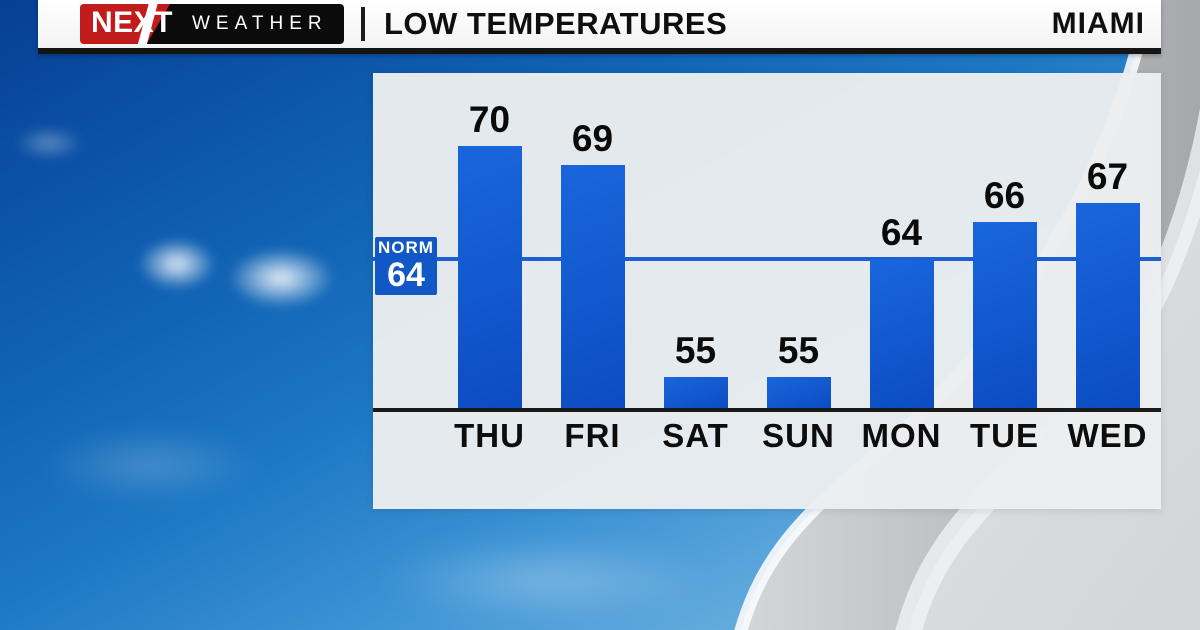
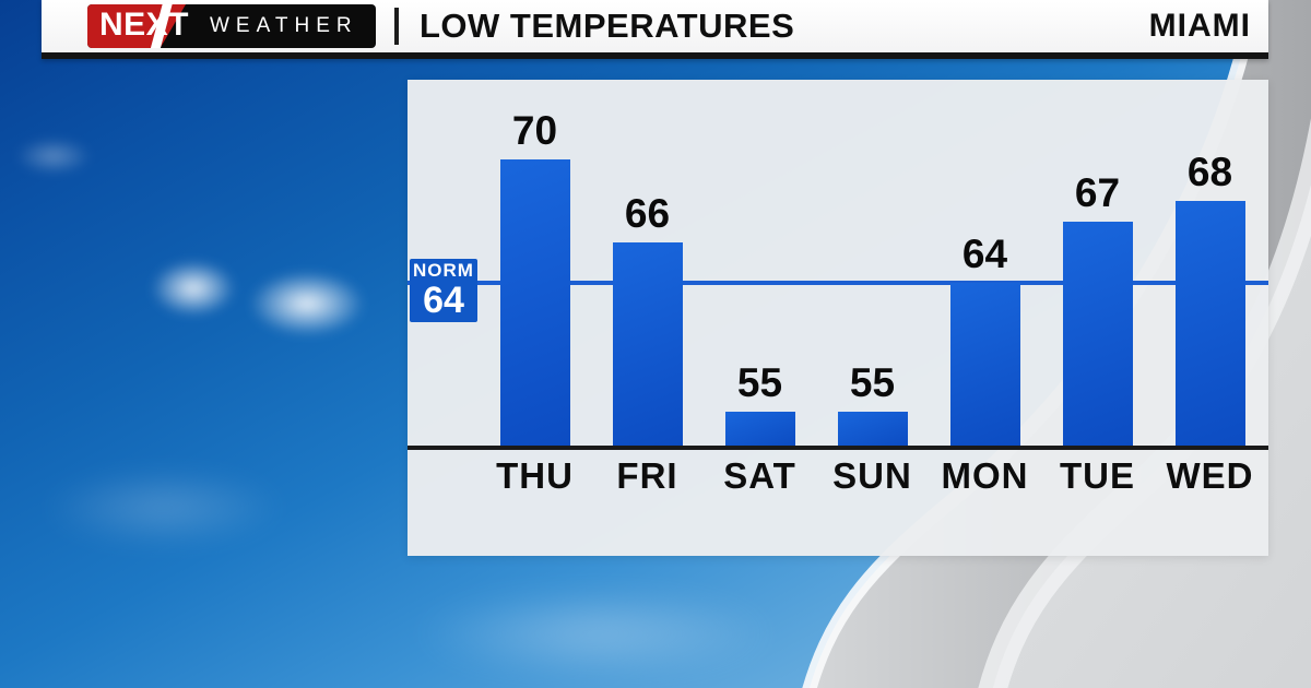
FRI: 69 -> 66
TUE: 66 -> 67
WED: 67 -> 68
